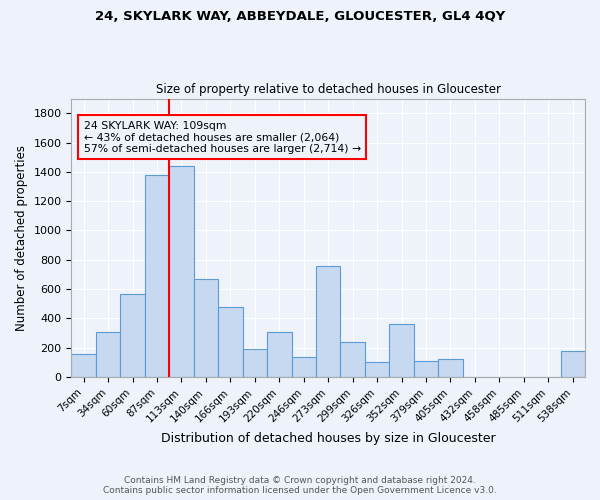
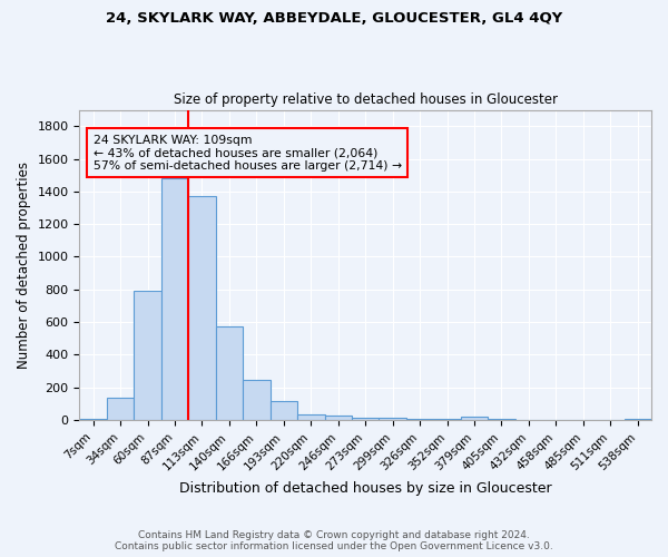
7sqm: 160 -> 10
34sqm: 310 -> 140
60sqm: 570 -> 790
87sqm: 1380 -> 1480
113sqm: 1440 -> 1380
140sqm: 670 -> 580
166sqm: 480 -> 240
193sqm: 190 -> 120
220sqm: 310 -> 40
246sqm: 140 -> 20
273sqm: 760 -> 20
299sqm: 240 -> 20
326sqm: 100 -> 10
352sqm: 360 -> 10
379sqm: 110 -> 20
405sqm: 120 -> 0
538sqm: 180 -> 0
